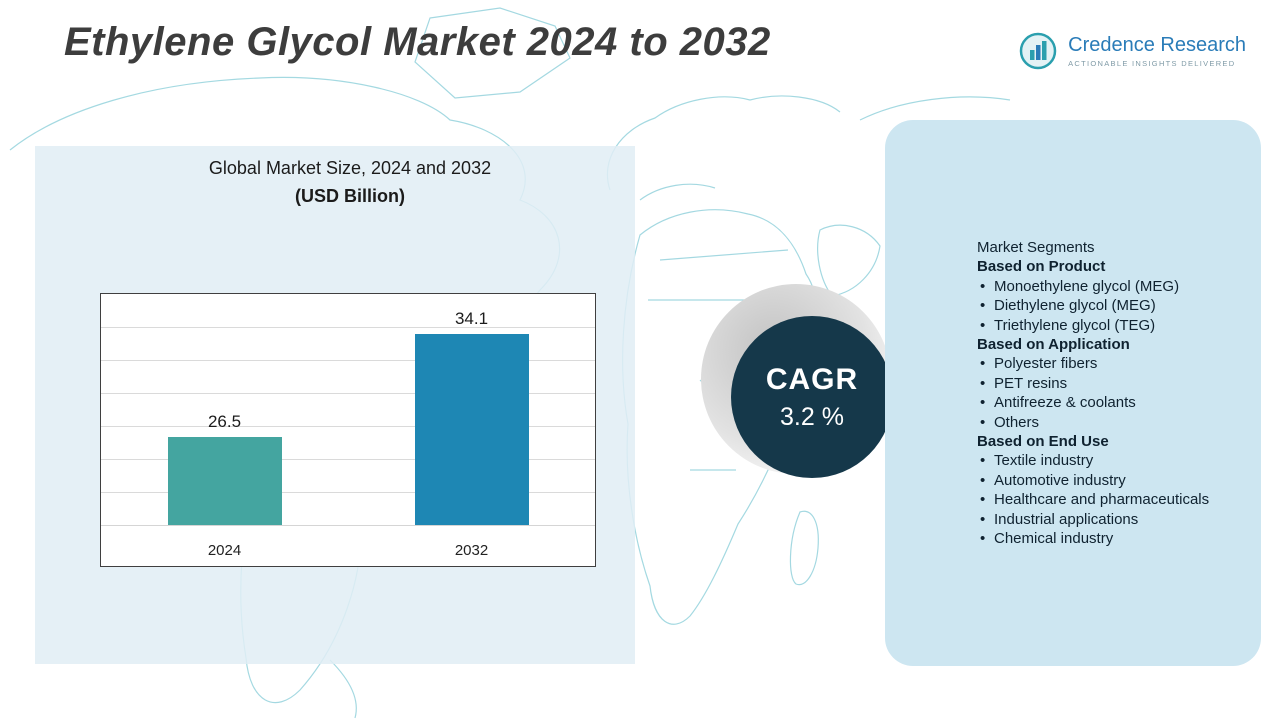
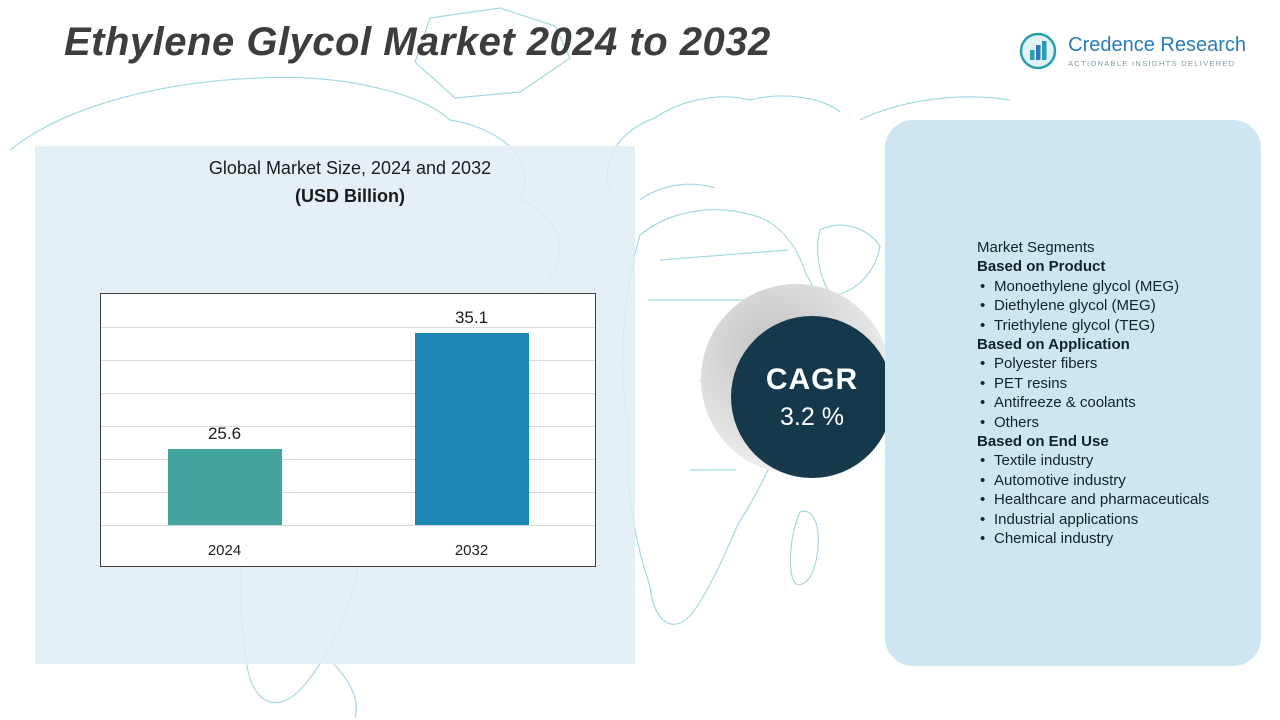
2024: 26.5 -> 25.6
2032: 34.1 -> 35.1
